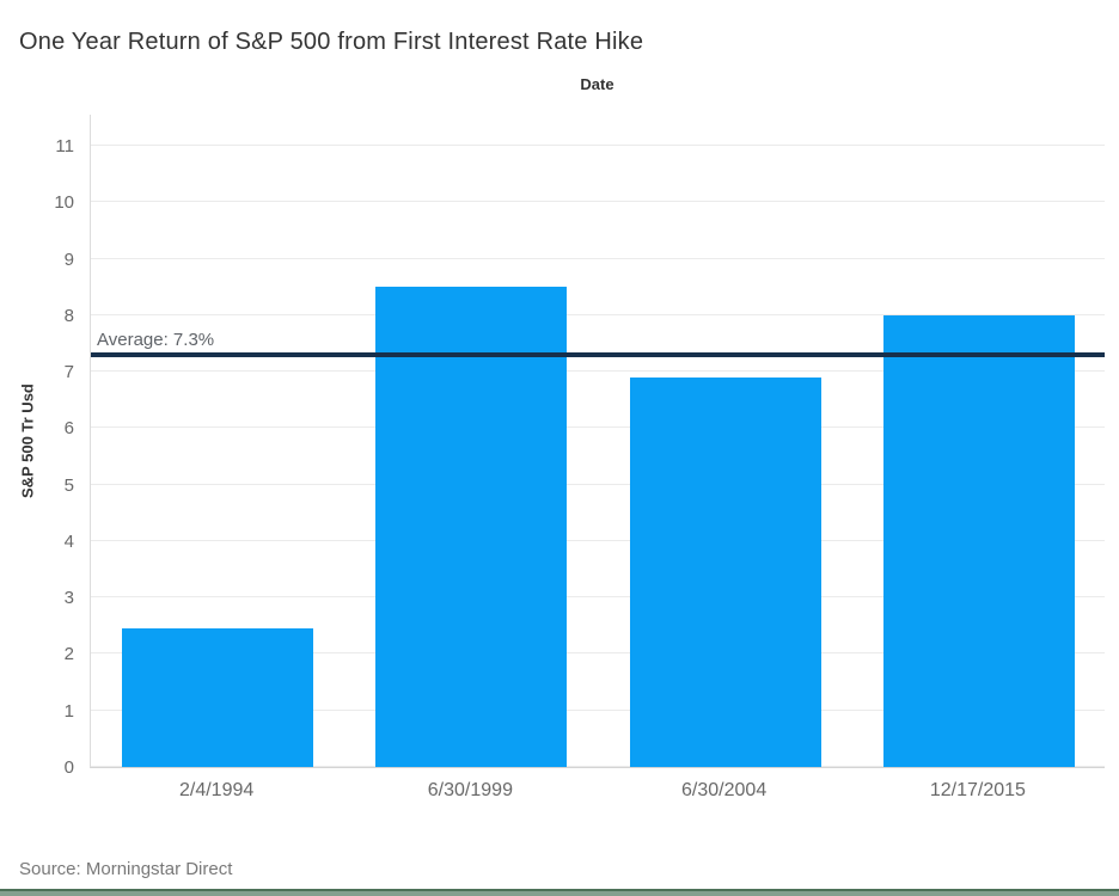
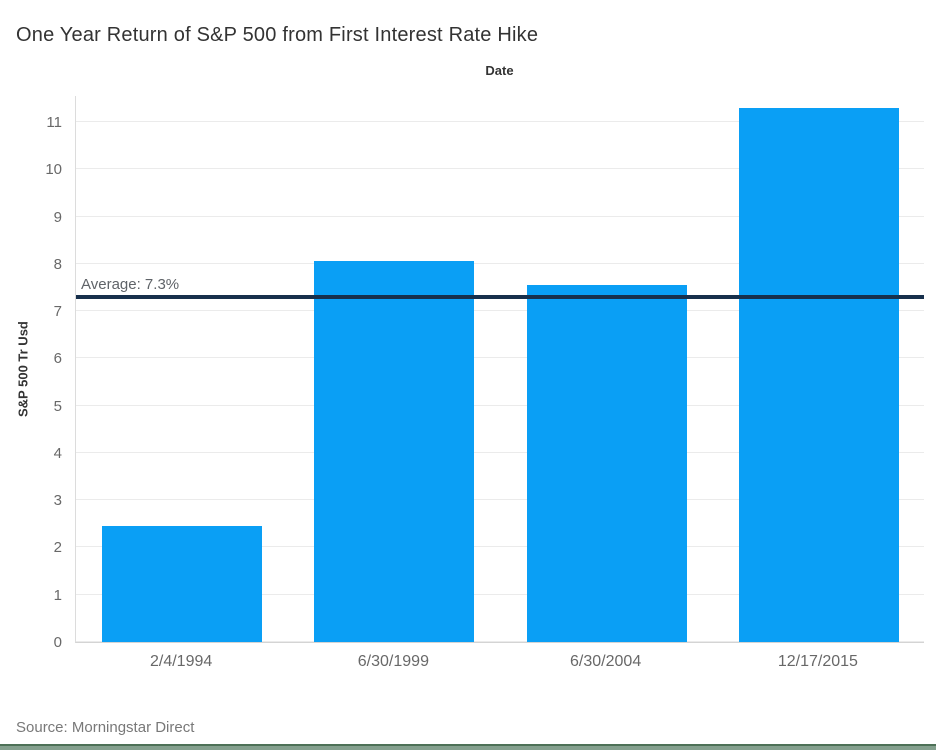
6/30/1999: 8.5 -> 8.1
6/30/2004: 6.9 -> 7.5
12/17/2015: 8.0 -> 11.3
